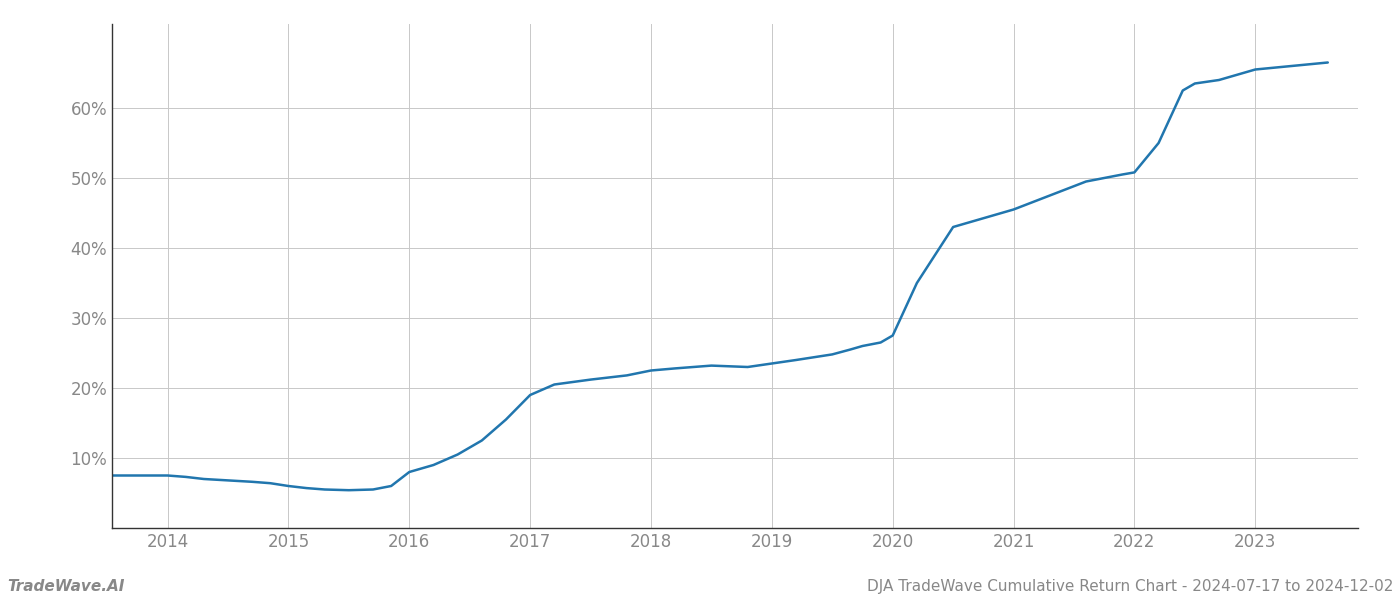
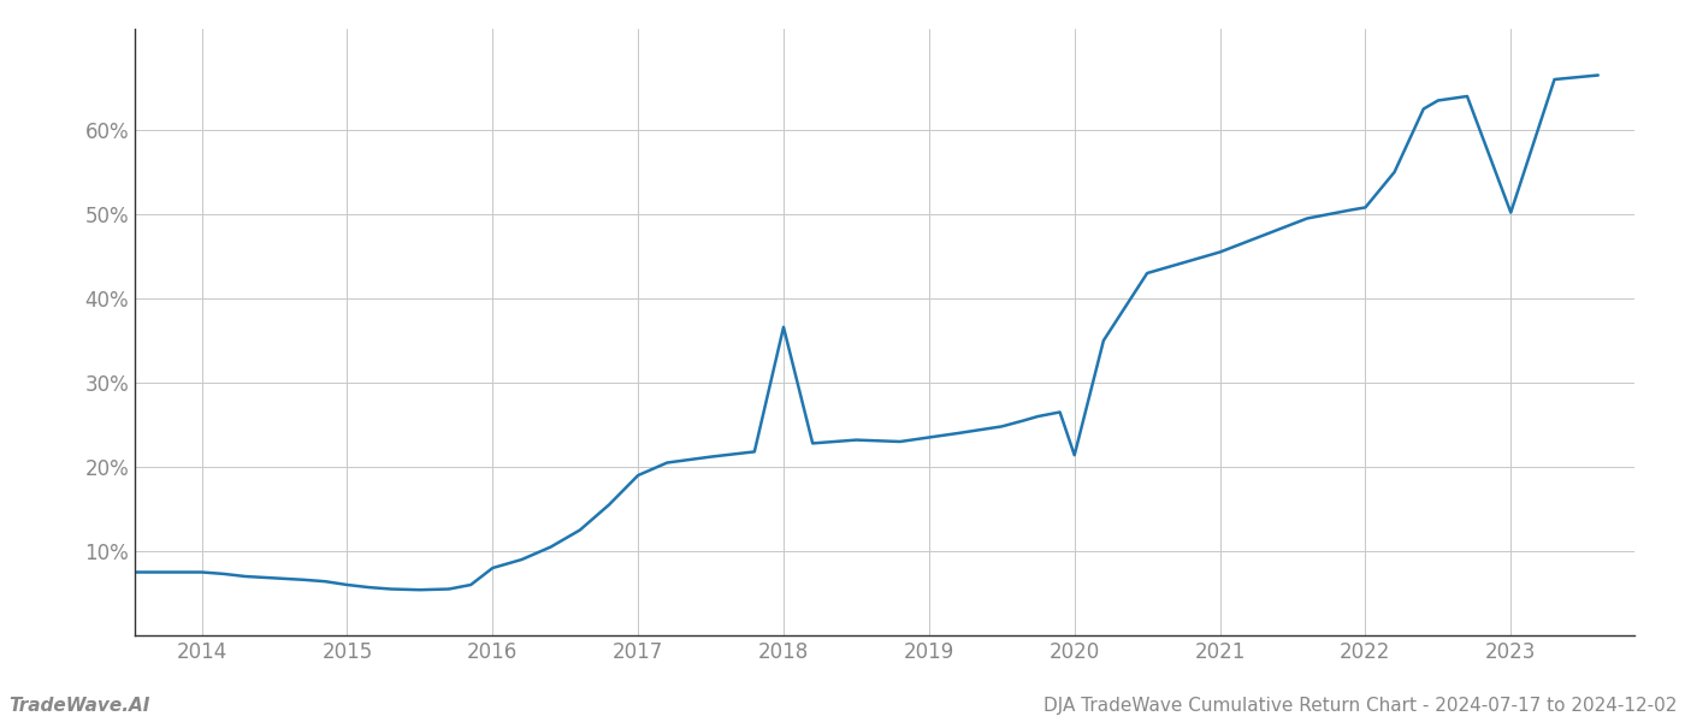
2018: 22.5% -> 36.6%
2020: 27.5% -> 21.4%
2023: 65.5% -> 50.2%
